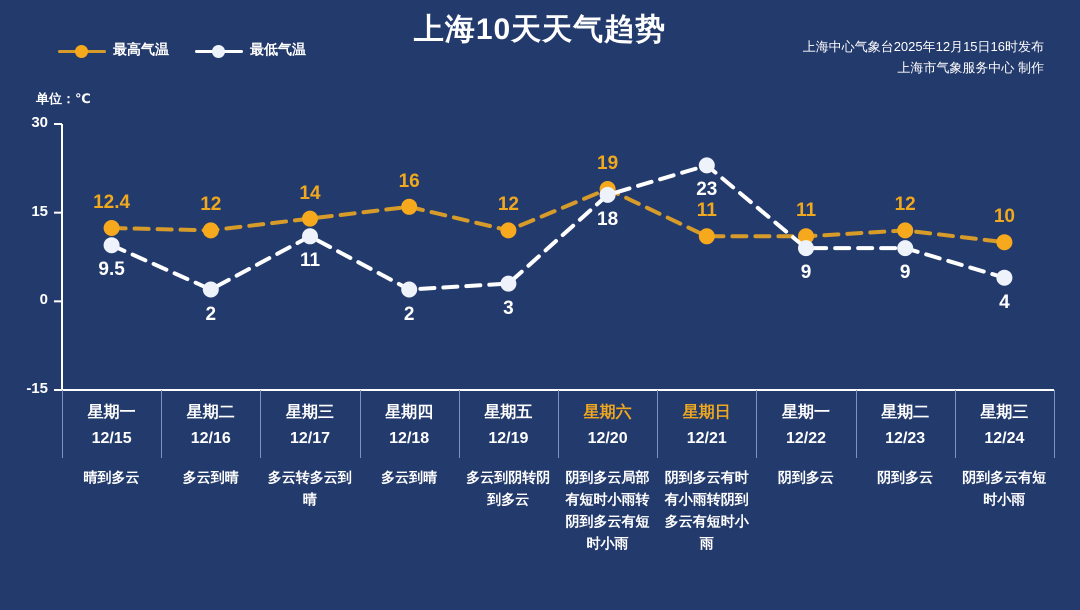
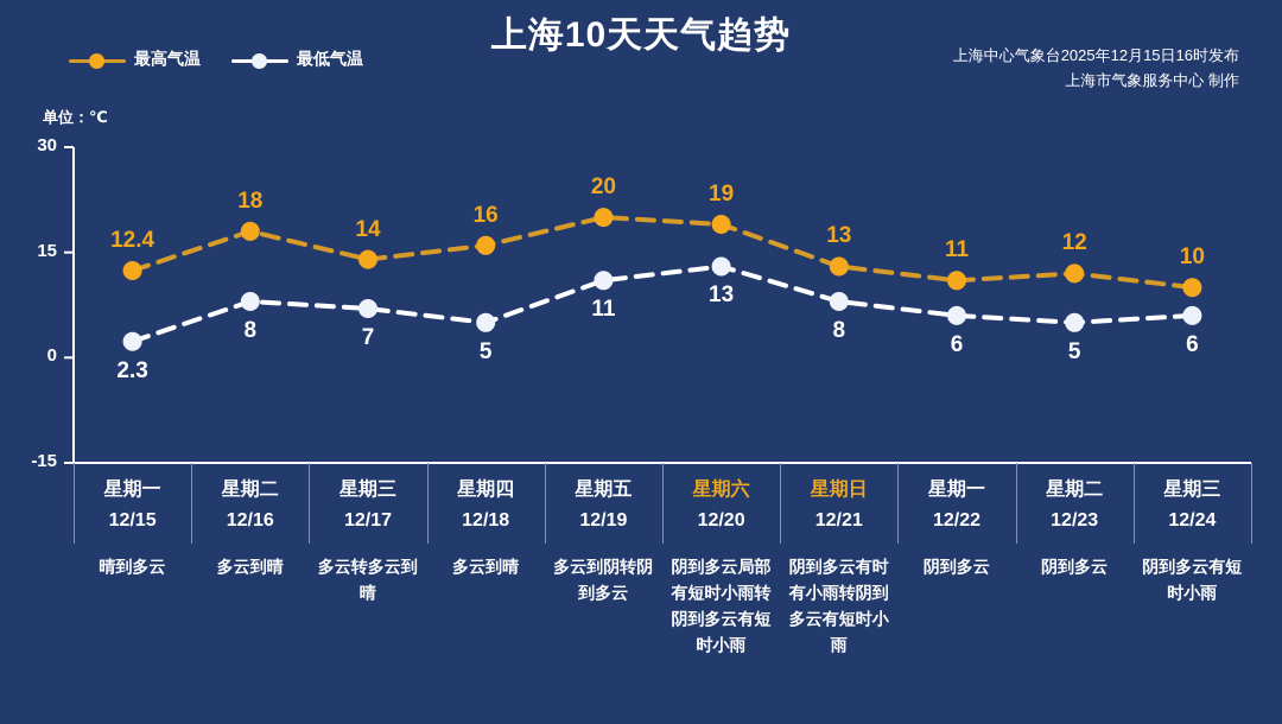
最低气温/12/15: 9.5 -> 2.3
最高气温/12/16: 12 -> 18
最低气温/12/16: 2 -> 8
最低气温/12/17: 11 -> 7
最低气温/12/18: 2 -> 5
最高气温/12/19: 12 -> 20
最低气温/12/19: 3 -> 11
最低气温/12/20: 18 -> 13
最高气温/12/21: 11 -> 13
最低气温/12/21: 23 -> 8
最低气温/12/22: 9 -> 6
最低气温/12/23: 9 -> 5
最低气温/12/24: 4 -> 6
